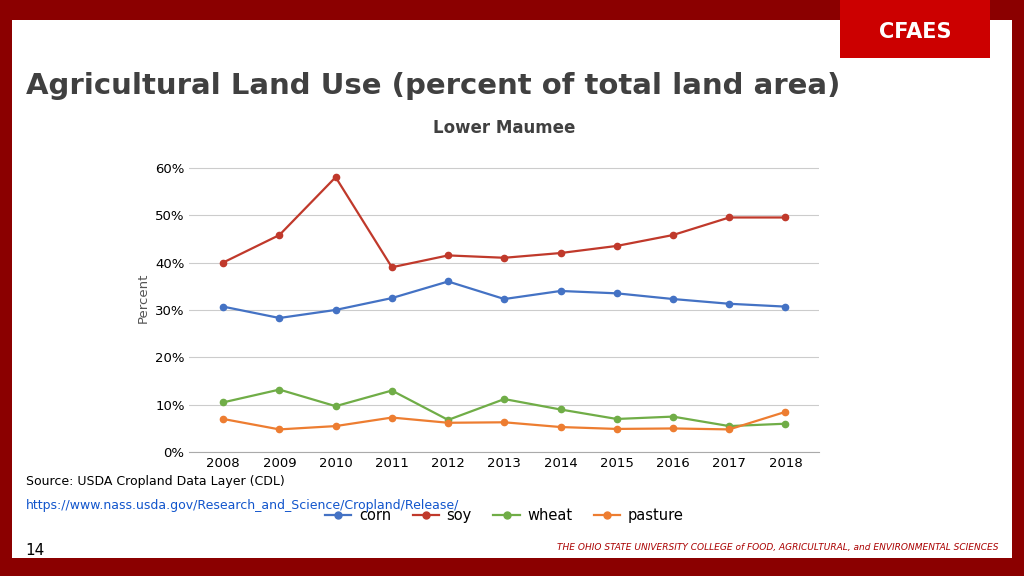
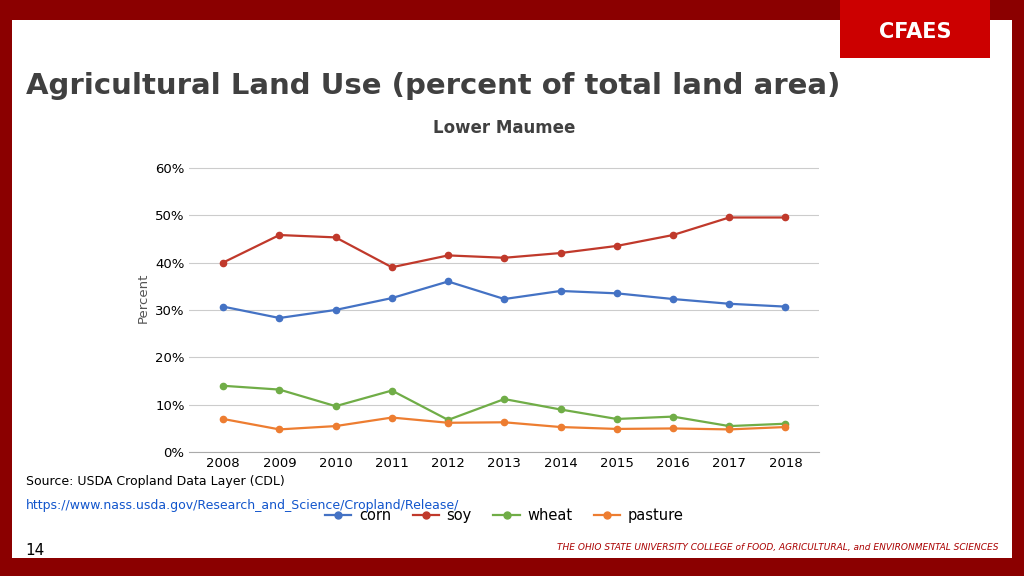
wheat/2008: 10.5% -> 14.0%
soy/2010: 58.0% -> 45.3%
pasture/2018: 8.5% -> 5.3%
